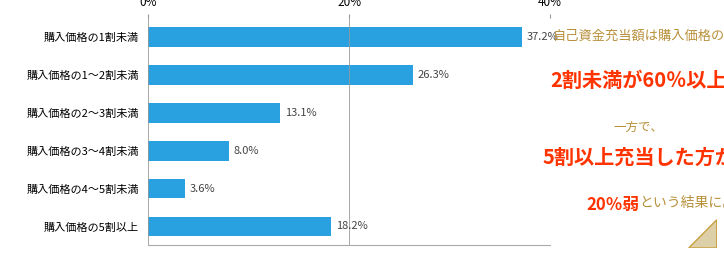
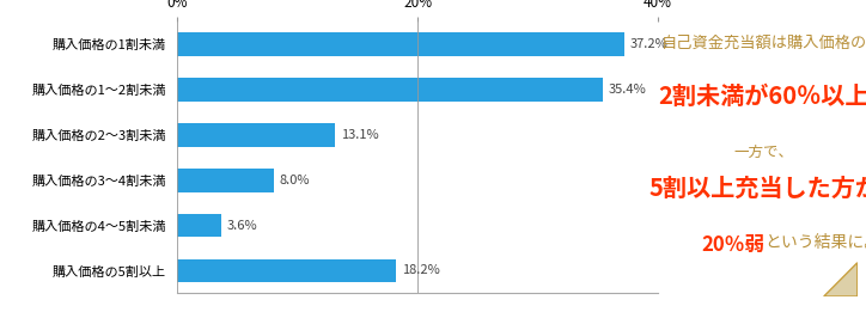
購入価格の1〜2割未満: 26.3% -> 35.4%
